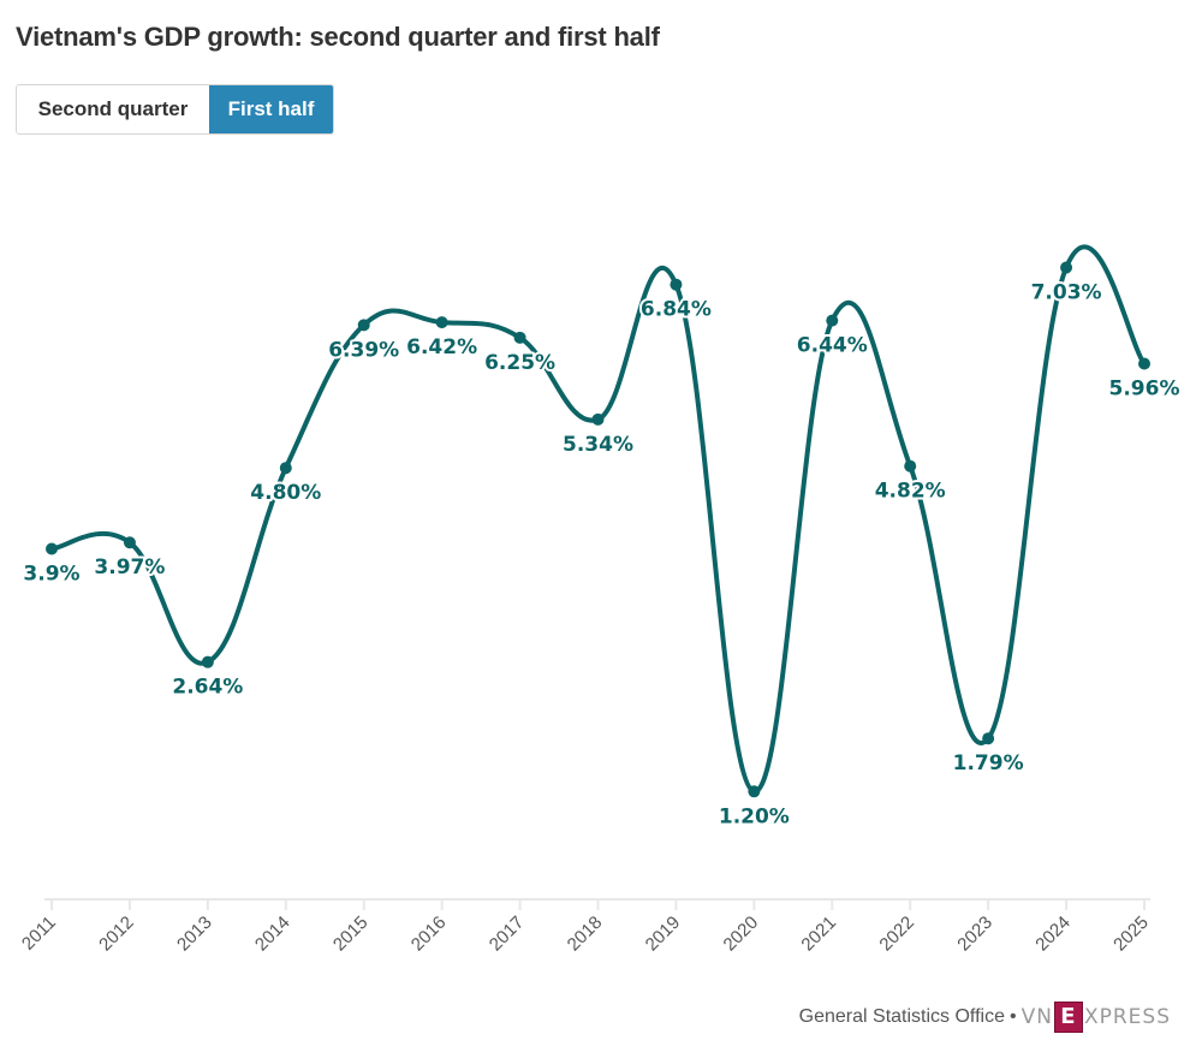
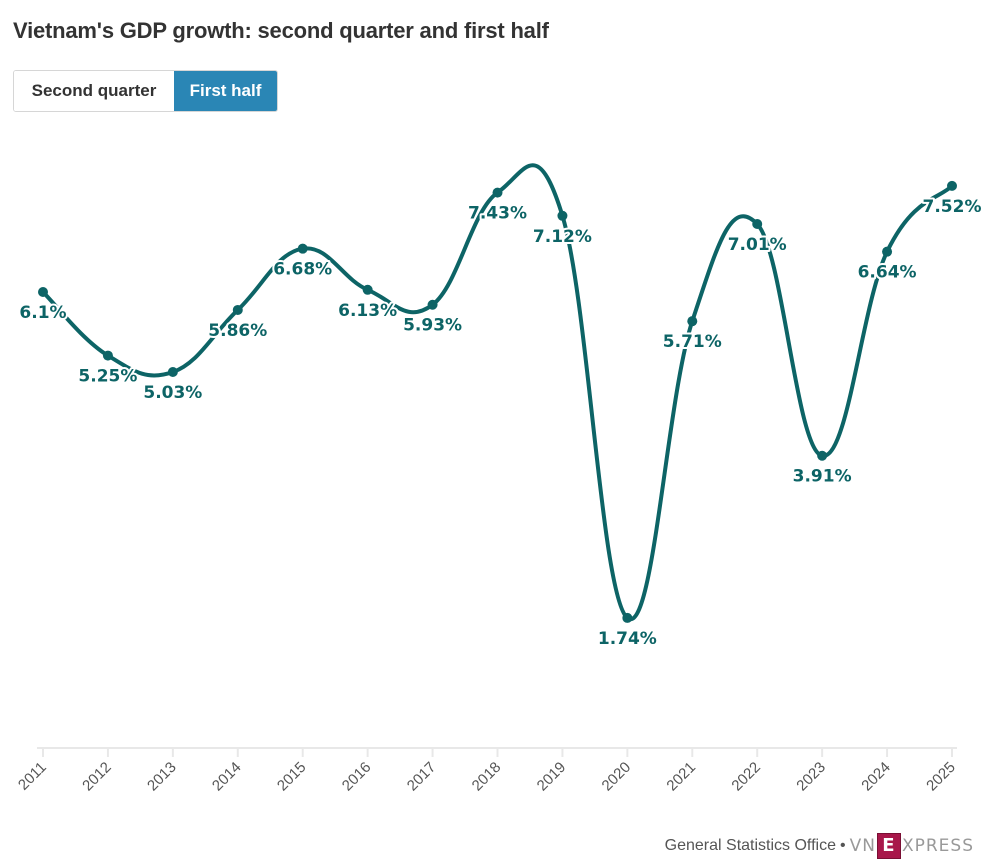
2011: 3.9% -> 6.1%
2012: 3.97% -> 5.25%
2013: 2.64% -> 5.03%
2014: 4.80% -> 5.86%
2015: 6.39% -> 6.68%
2016: 6.42% -> 6.13%
2017: 6.25% -> 5.93%
2018: 5.34% -> 7.43%
2019: 6.84% -> 7.12%
2020: 1.20% -> 1.74%
2021: 6.44% -> 5.71%
2022: 4.82% -> 7.01%
2023: 1.79% -> 3.91%
2024: 7.03% -> 6.64%
2025: 5.96% -> 7.52%
